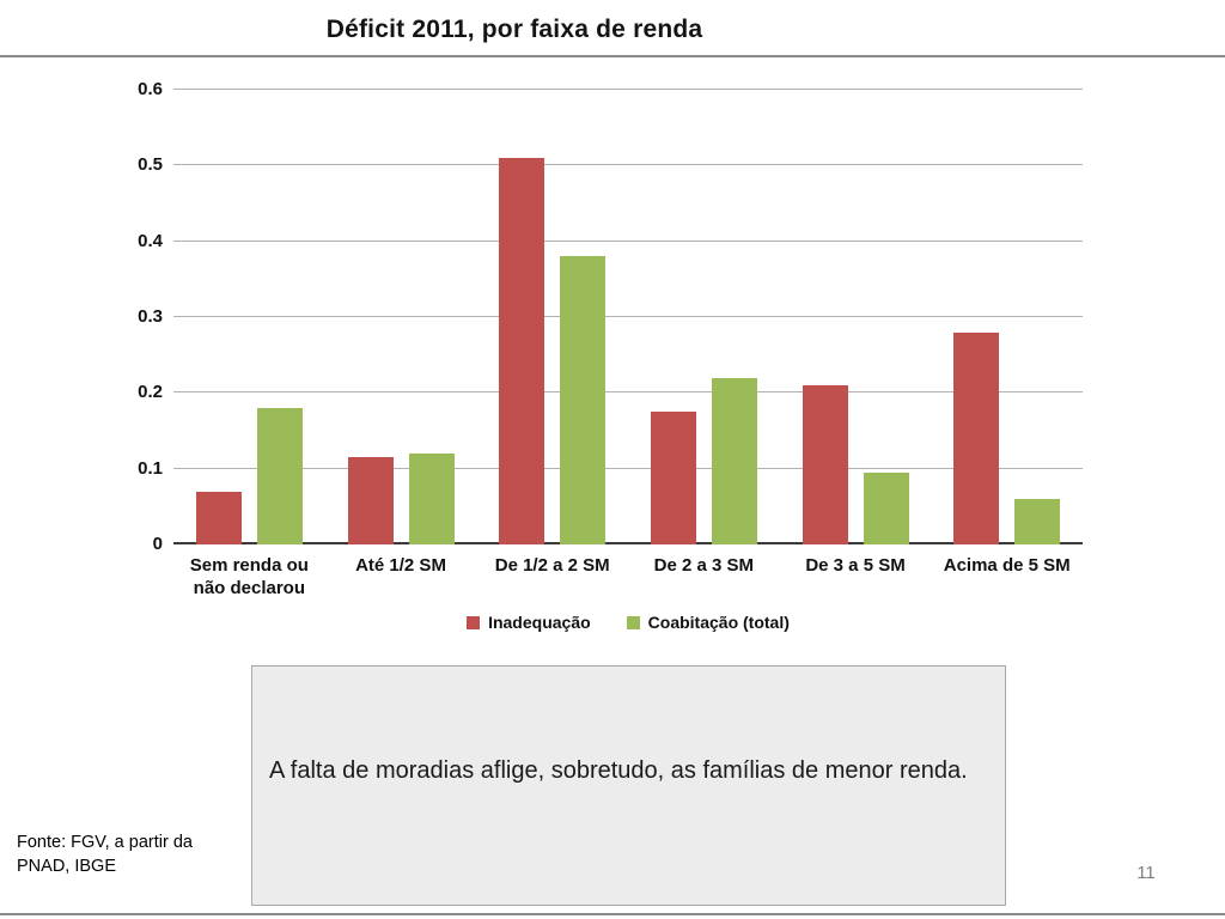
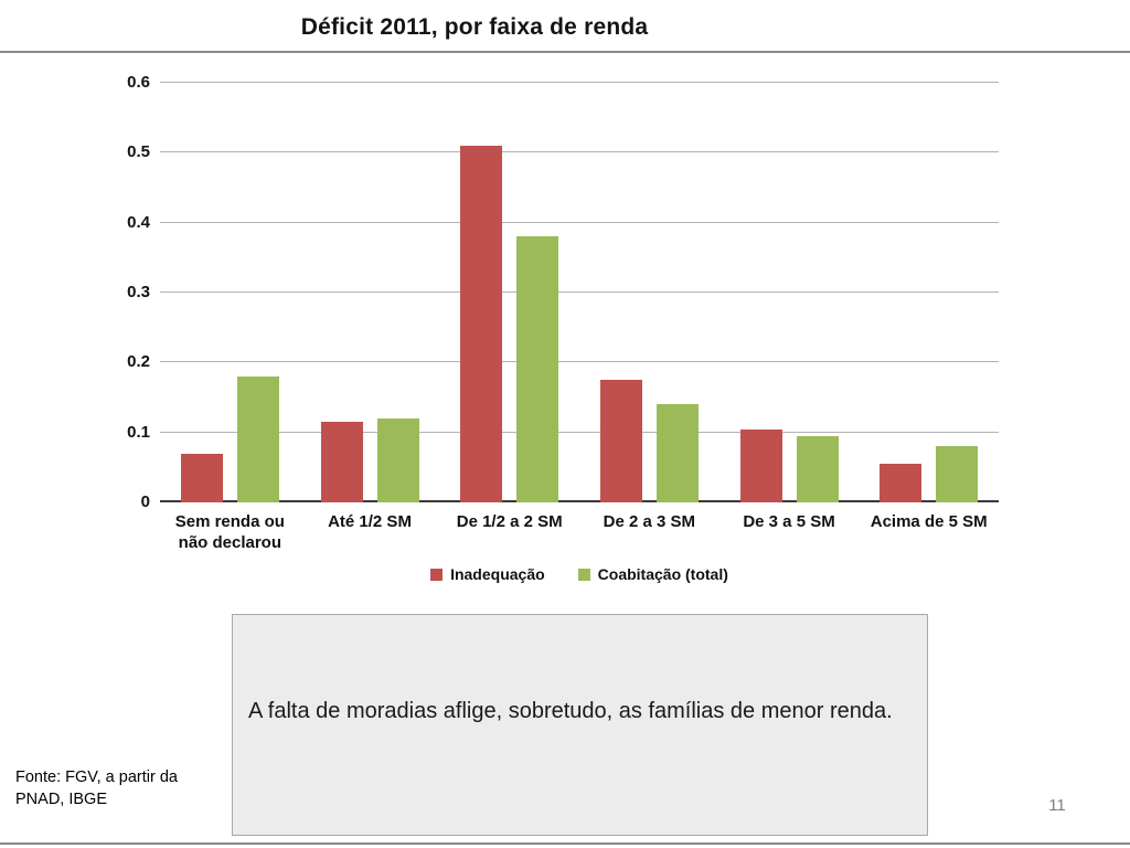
Coabitação (total)/De 2 a 3 SM: 0.22 -> 0.14
Inadequação/De 3 a 5 SM: 0.21 -> 0.10
Inadequação/Acima de 5 SM: 0.28 -> 0.06
Coabitação (total)/Acima de 5 SM: 0.06 -> 0.08
